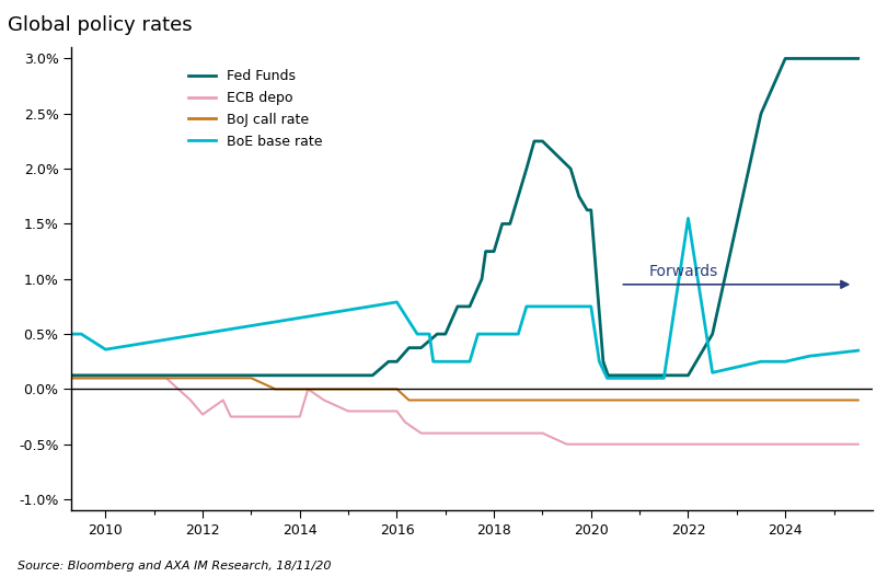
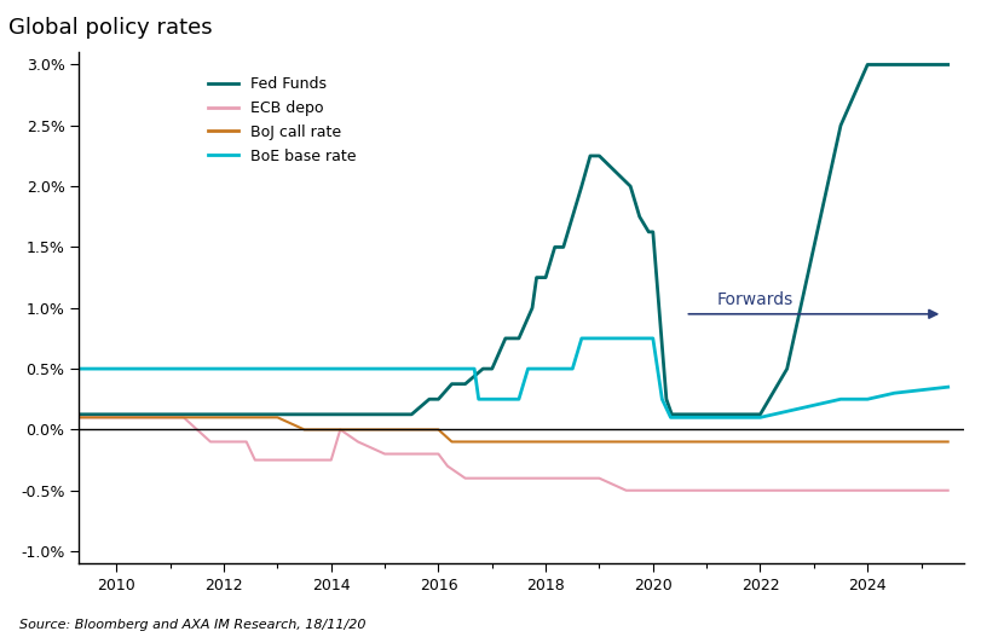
BoE base rate/2010: 0.36% -> 0.50%
ECB depo/2012: -0.23% -> -0.10%
BoE base rate/2016: 0.79% -> 0.50%
BoE base rate/2022: 1.55% -> 0.10%
